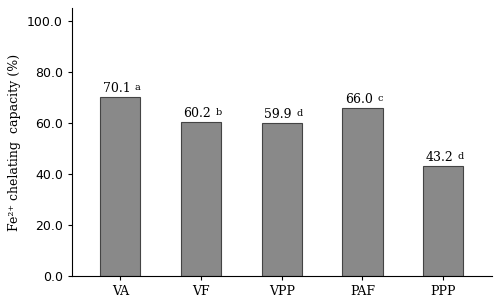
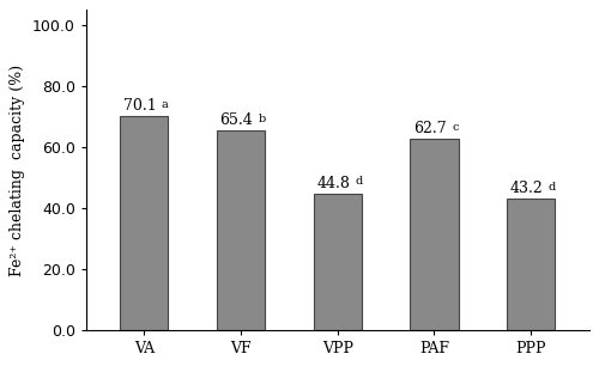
VF: 60.2 -> 65.4
VPP: 59.9 -> 44.8
PAF: 66.0 -> 62.7
